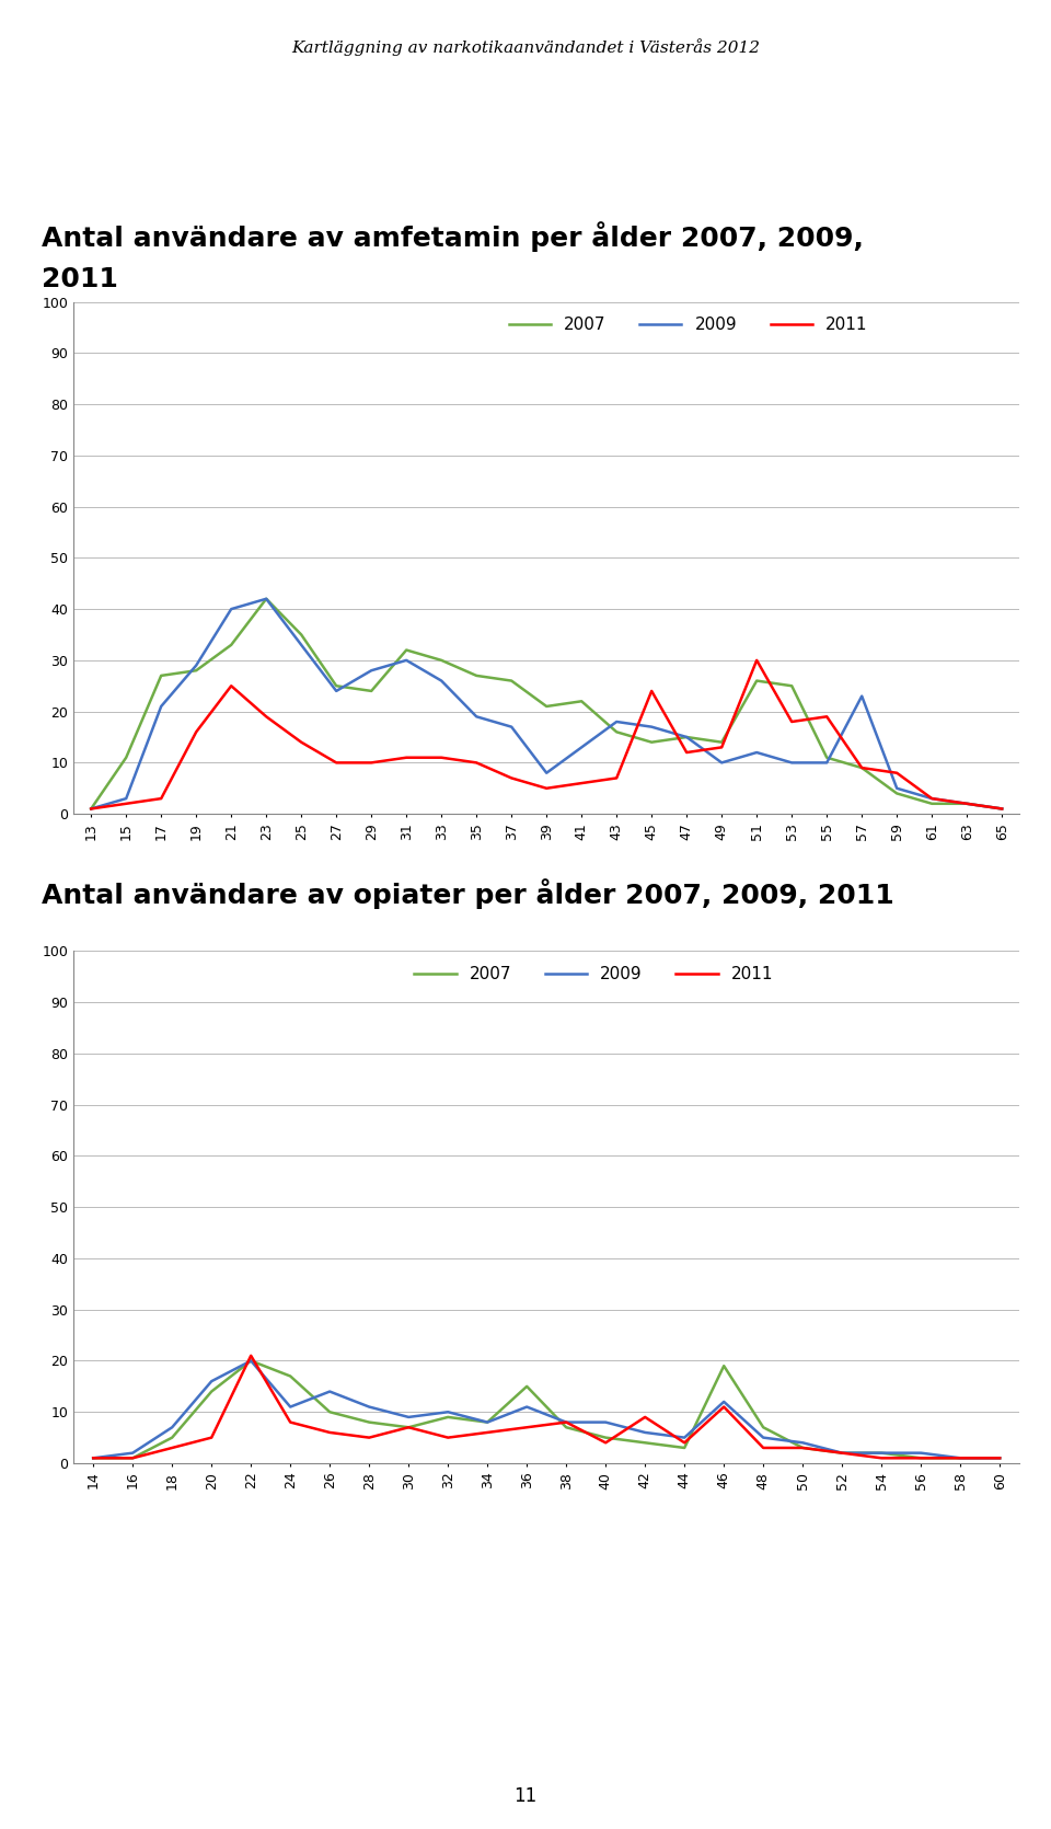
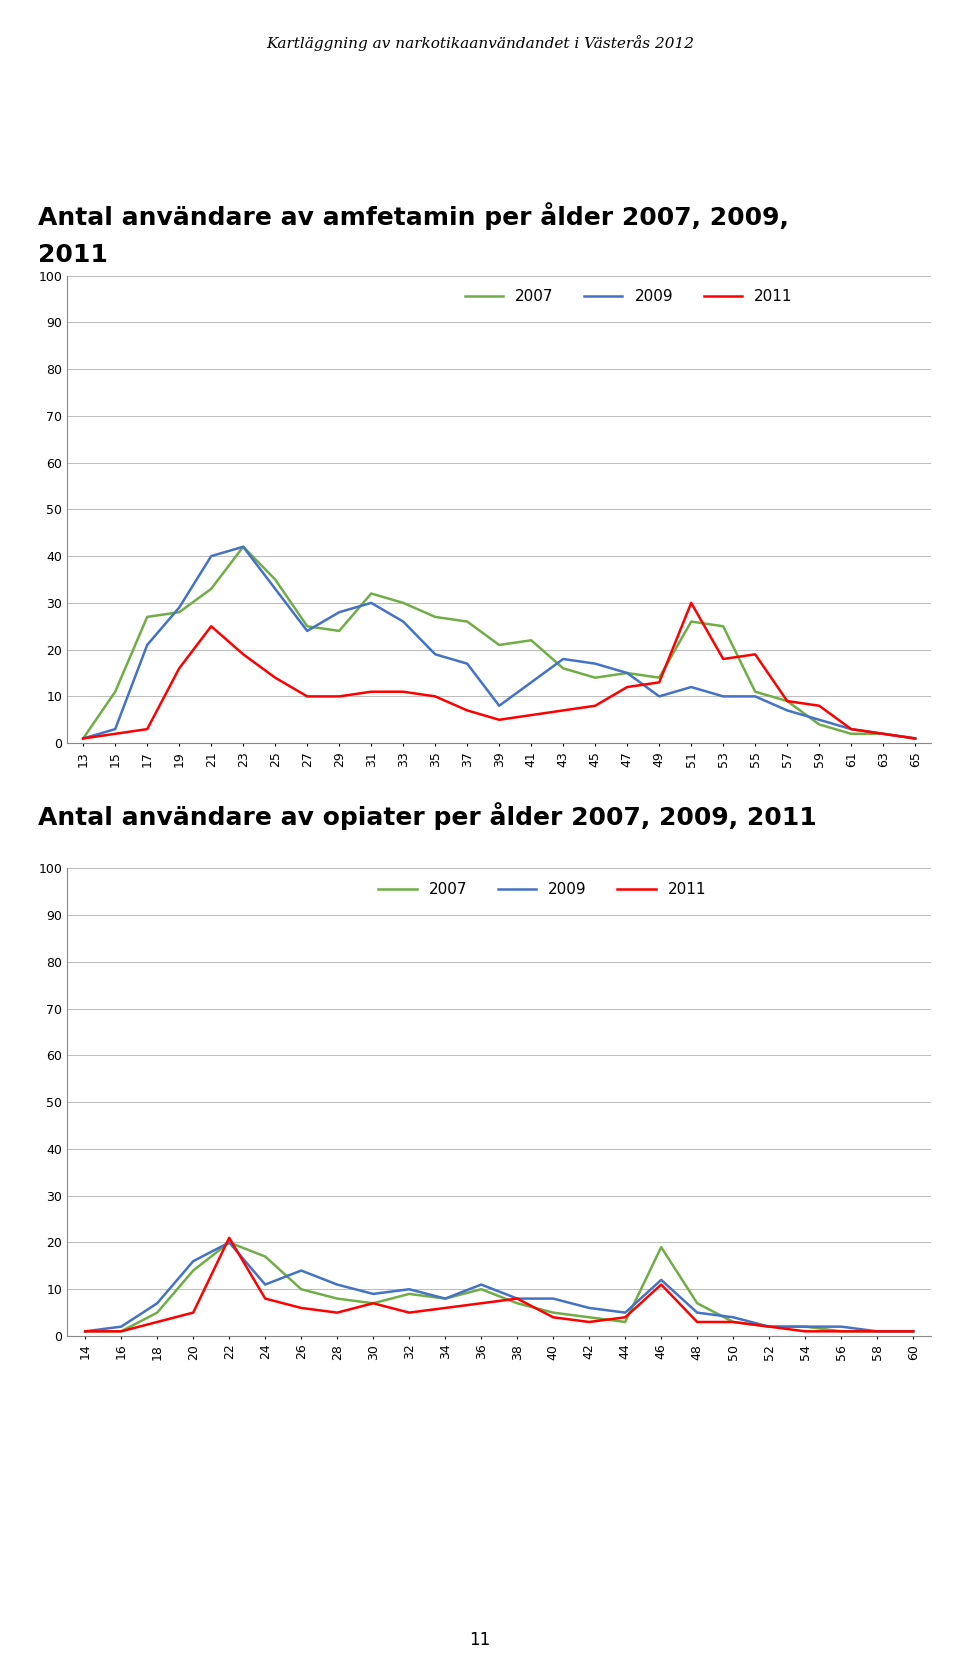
2011/45: 24 -> 8
2009/57: 23 -> 7
2007/36: 15 -> 10
2011/42: 9 -> 3
